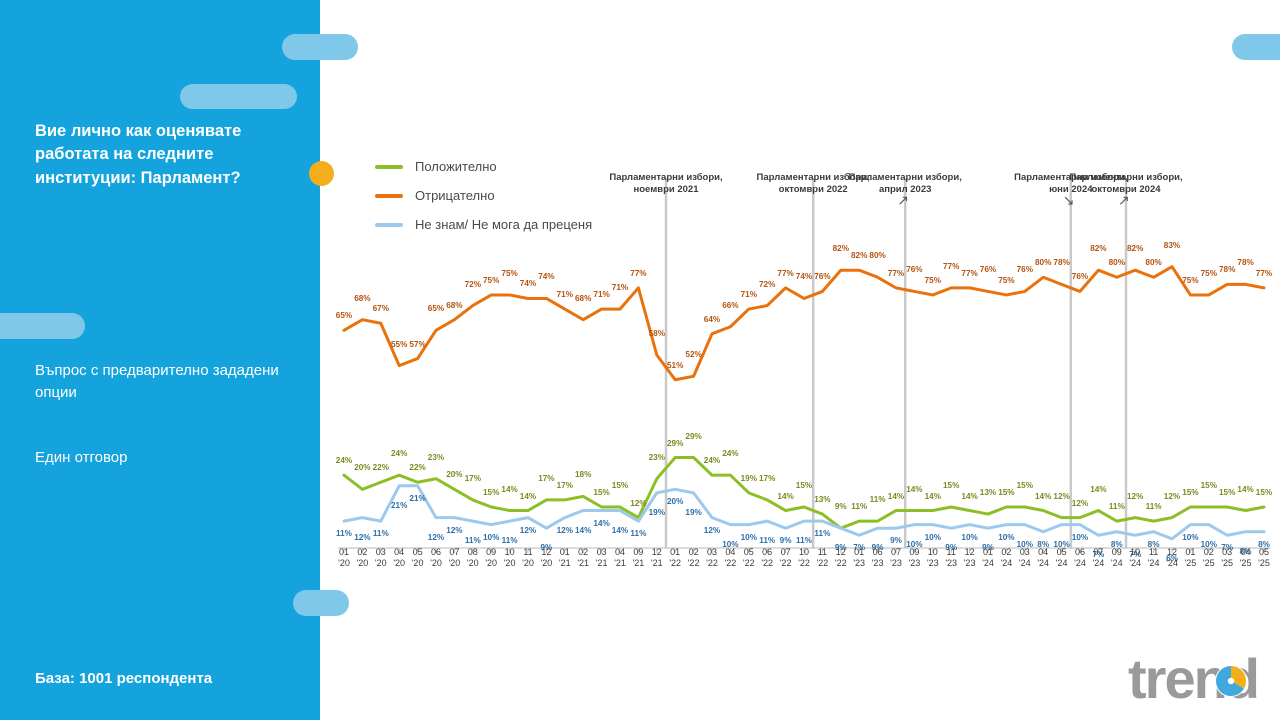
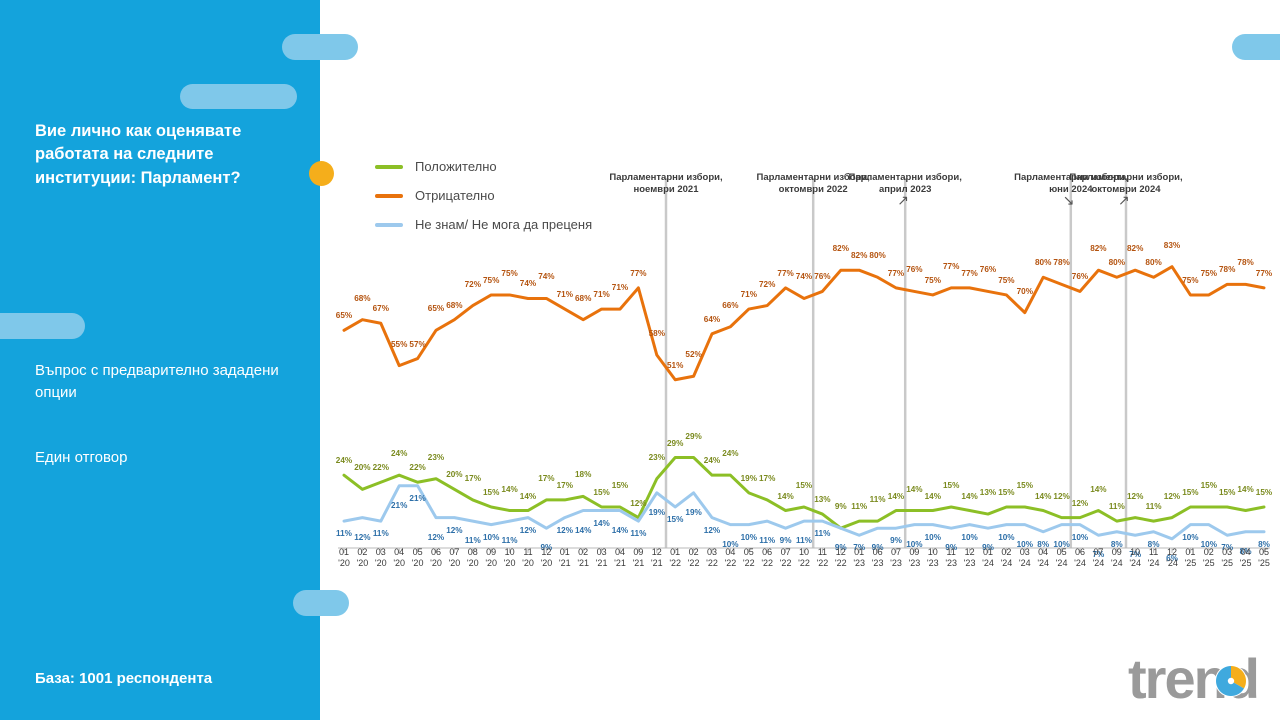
Не знам/ Не мога да преценя/01 '22: 20% -> 15%
Отрицателно/03 '24: 76% -> 70%
